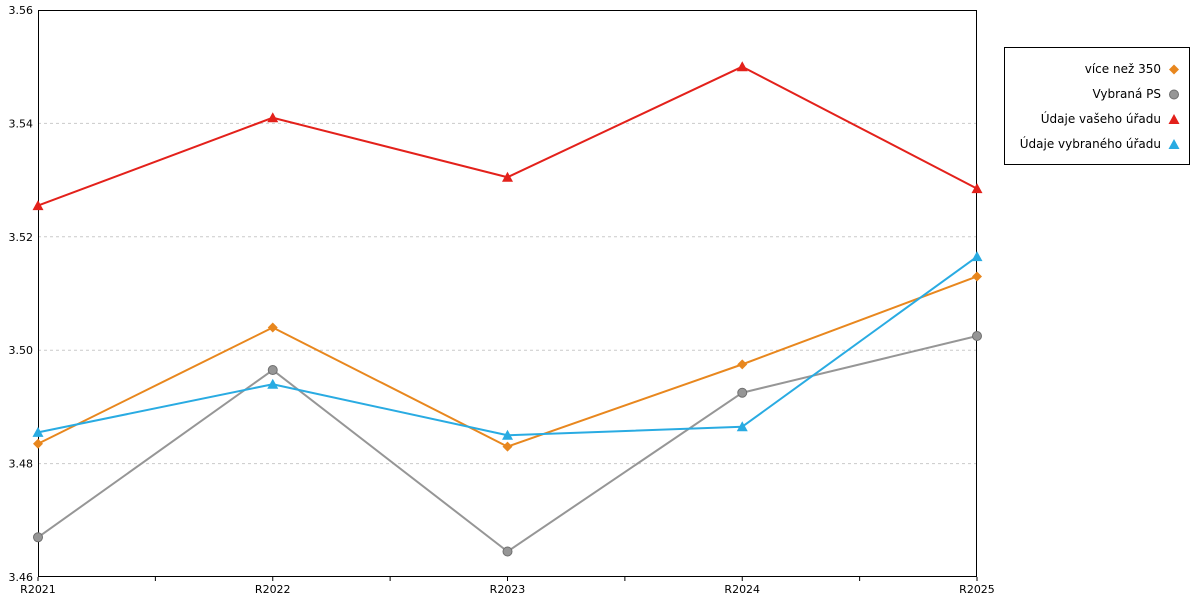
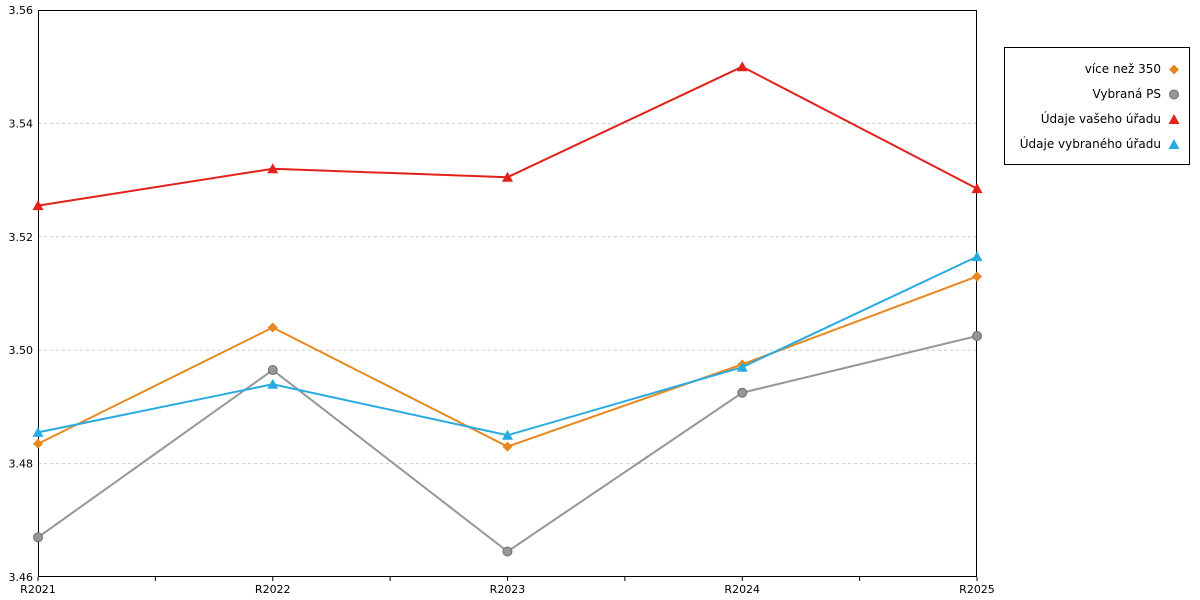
Údaje vašeho úřadu/R2022: 3.541 -> 3.532
Údaje vybraného úřadu/R2024: 3.486 -> 3.497
